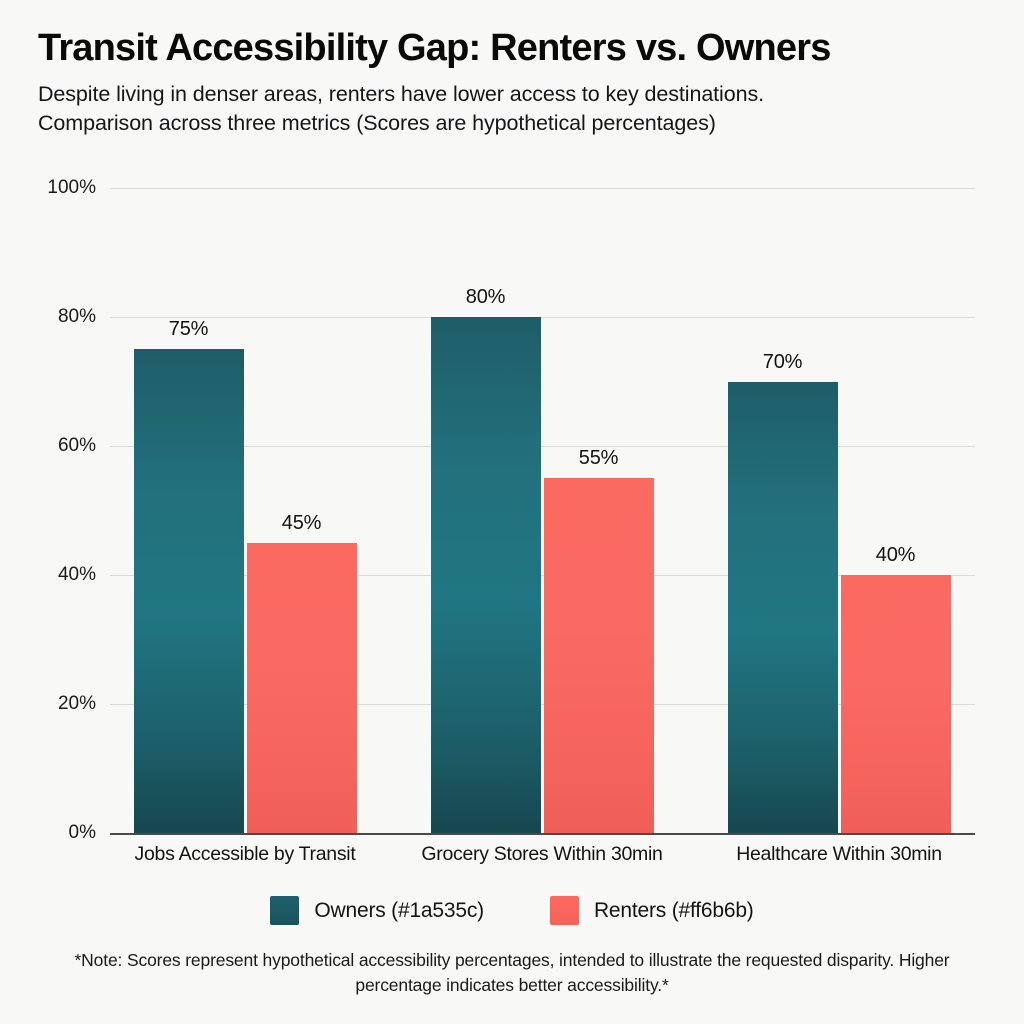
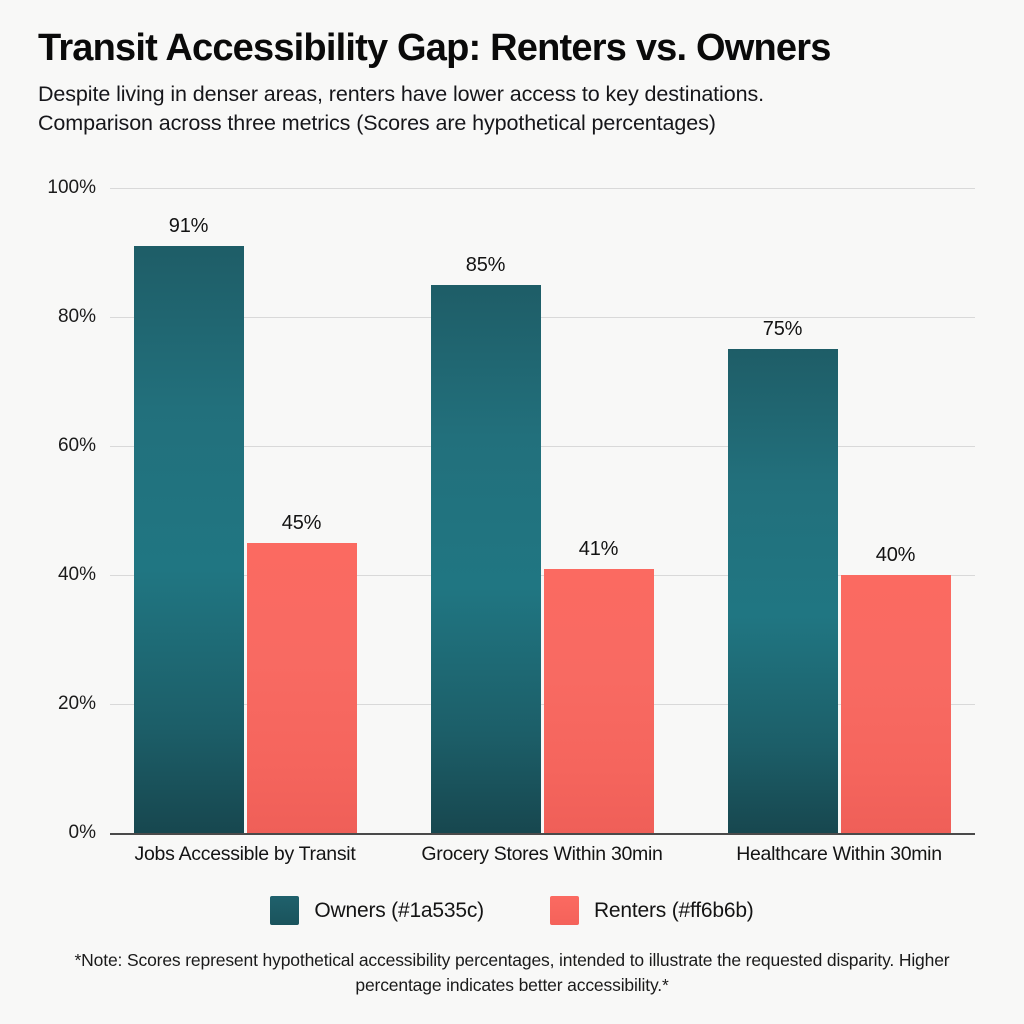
Owners (#1a535c)/Jobs Accessible by Transit: 75% -> 91%
Owners (#1a535c)/Grocery Stores Within 30min: 80% -> 85%
Renters (#ff6b6b)/Grocery Stores Within 30min: 55% -> 41%
Owners (#1a535c)/Healthcare Within 30min: 70% -> 75%
